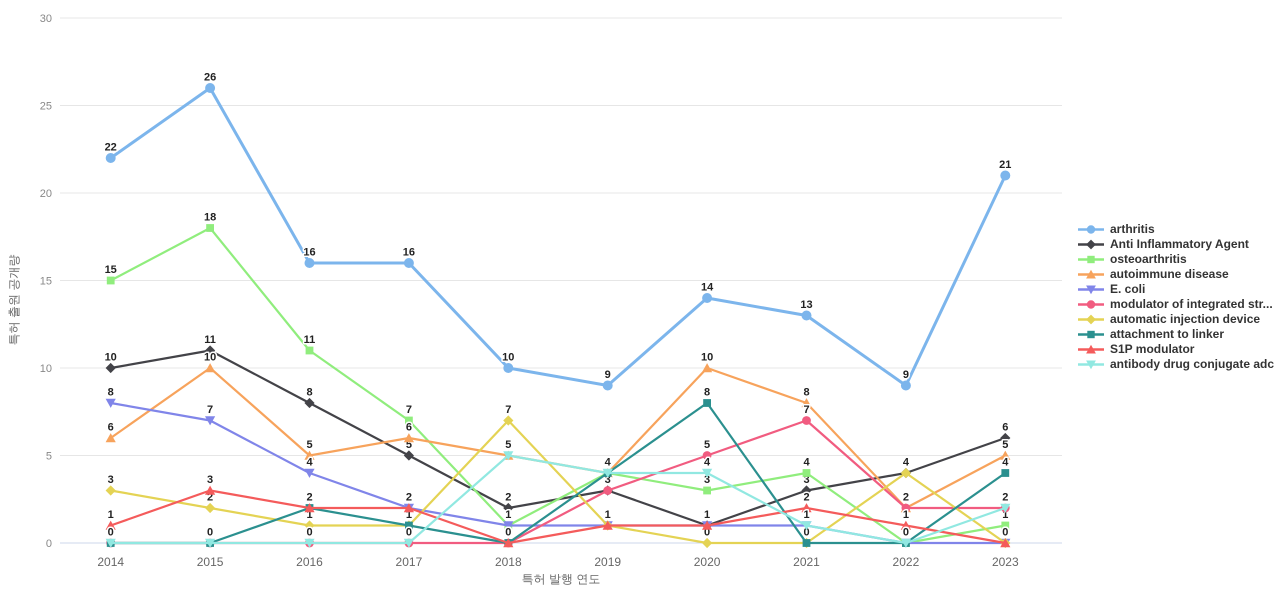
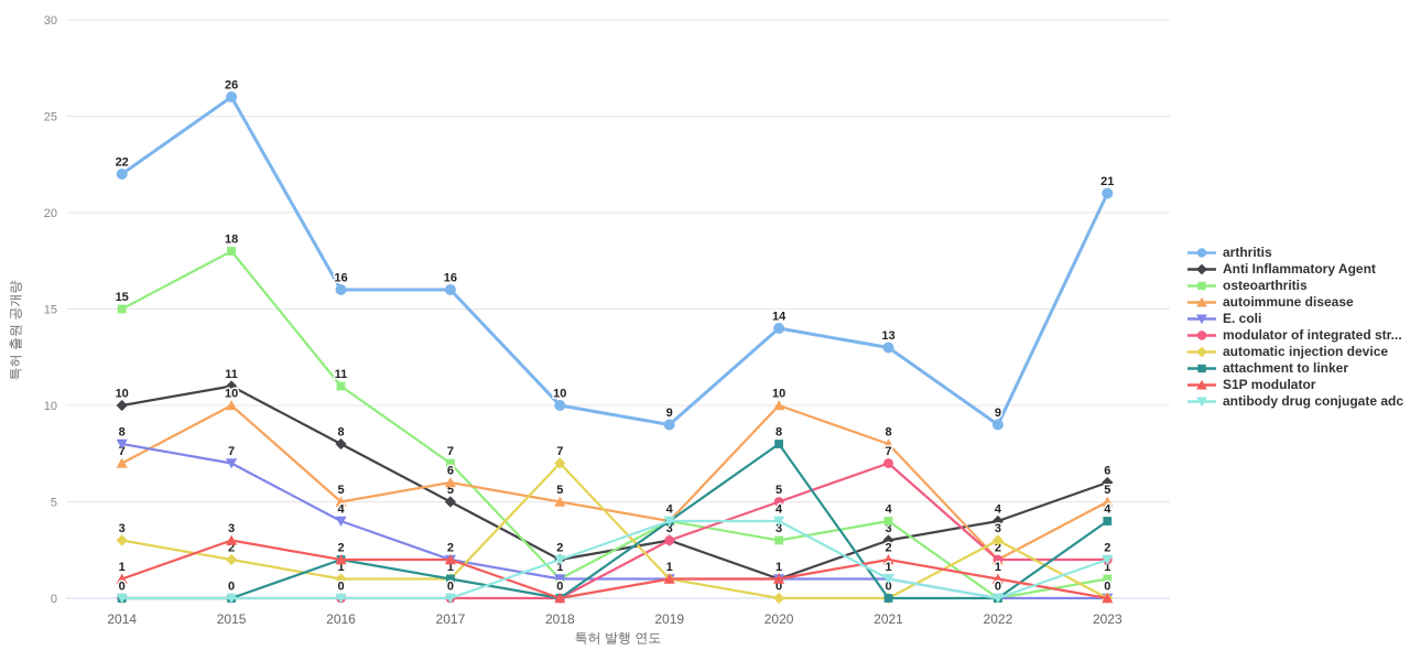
autoimmune disease/2014: 6 -> 7
antibody drug conjugate adc/2018: 5 -> 2
automatic injection device/2022: 4 -> 3
